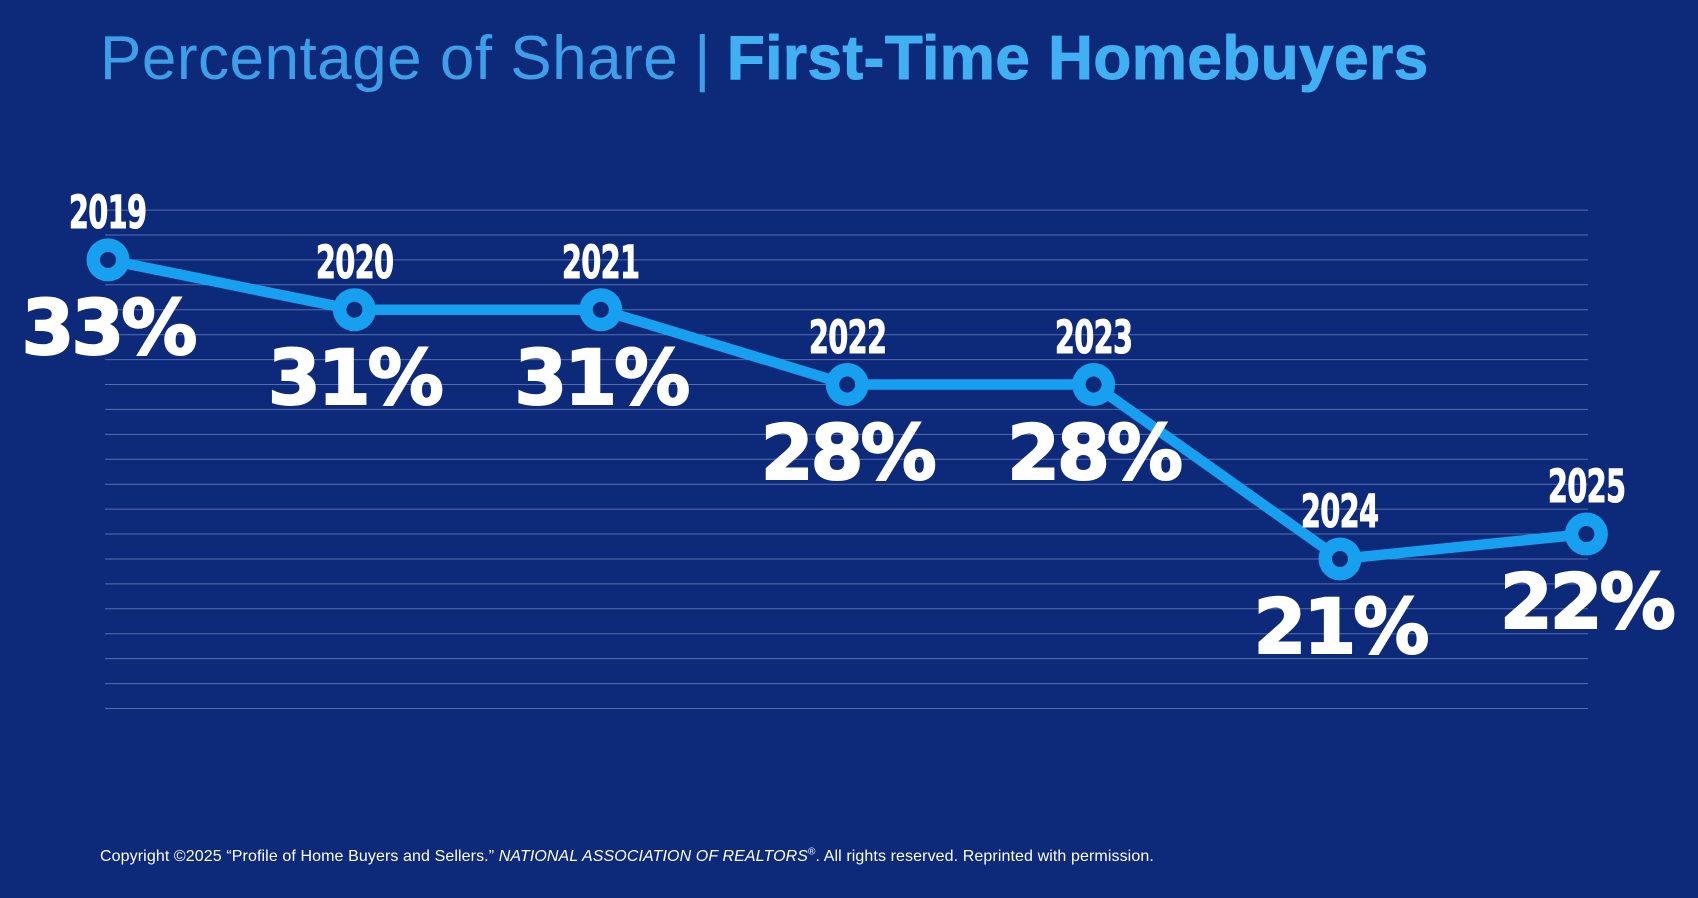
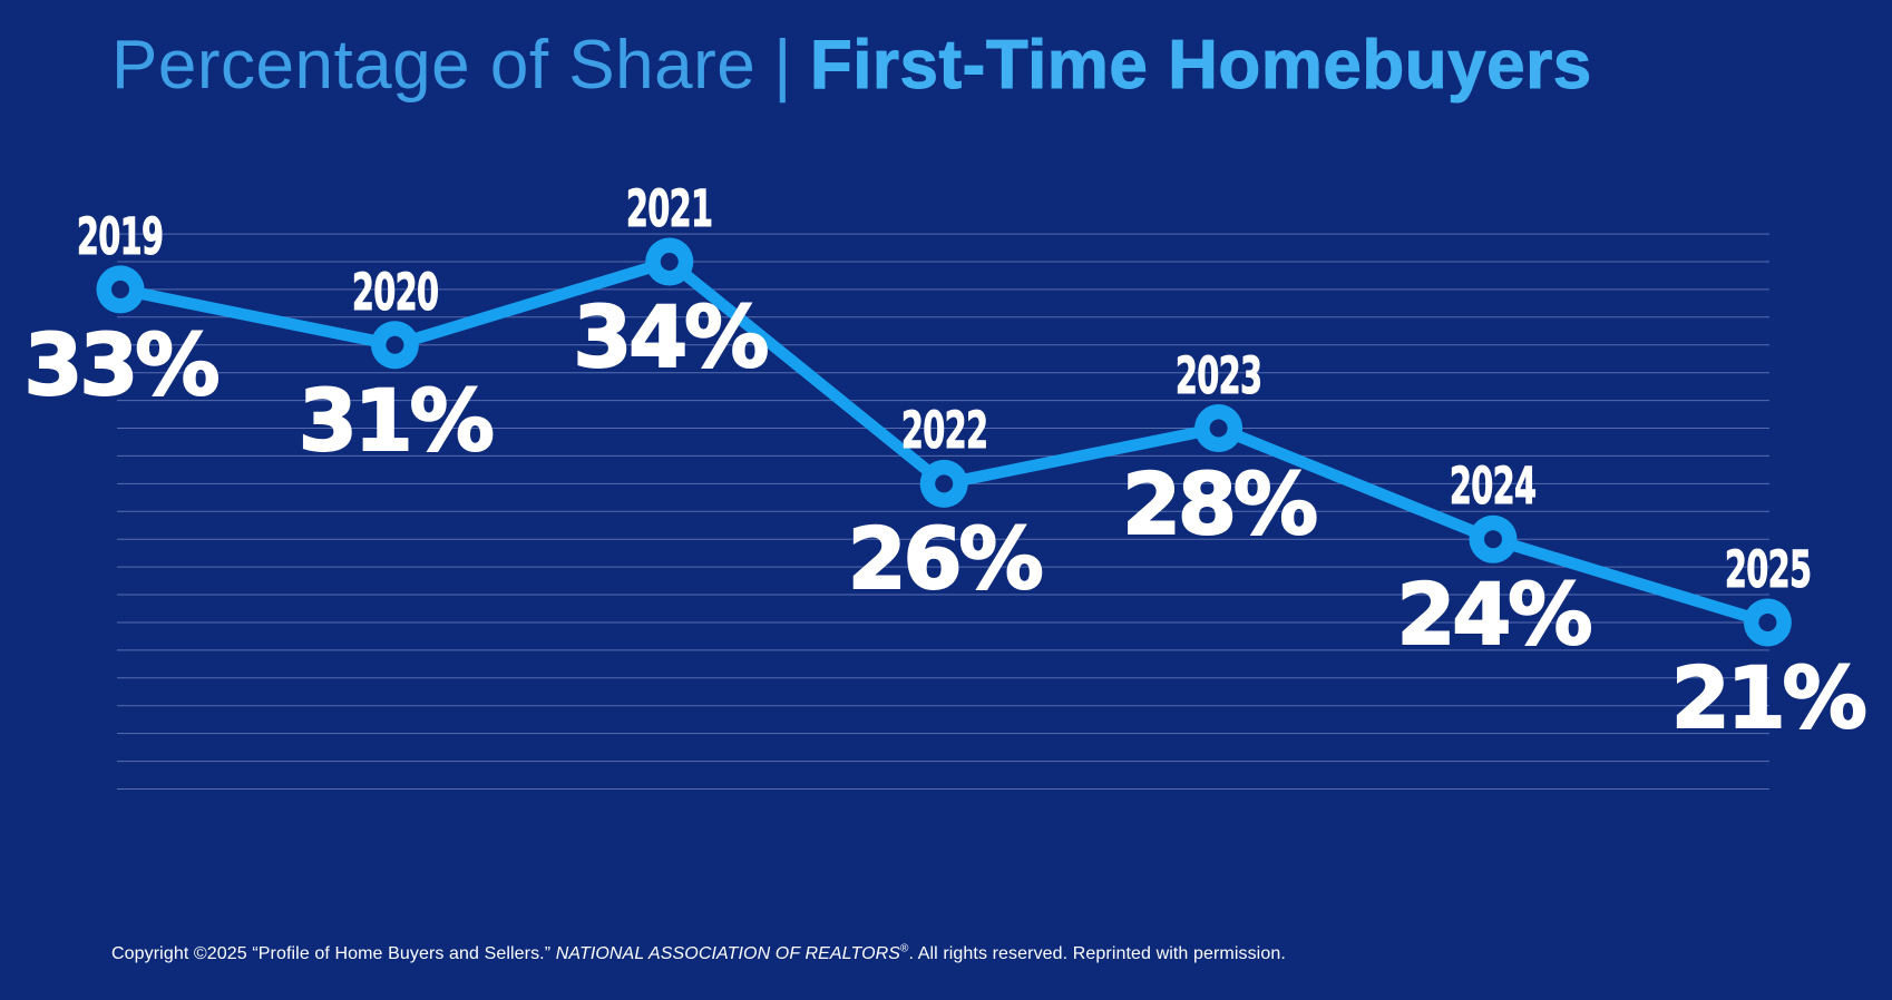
2021: 31% -> 34%
2022: 28% -> 26%
2024: 21% -> 24%
2025: 22% -> 21%
